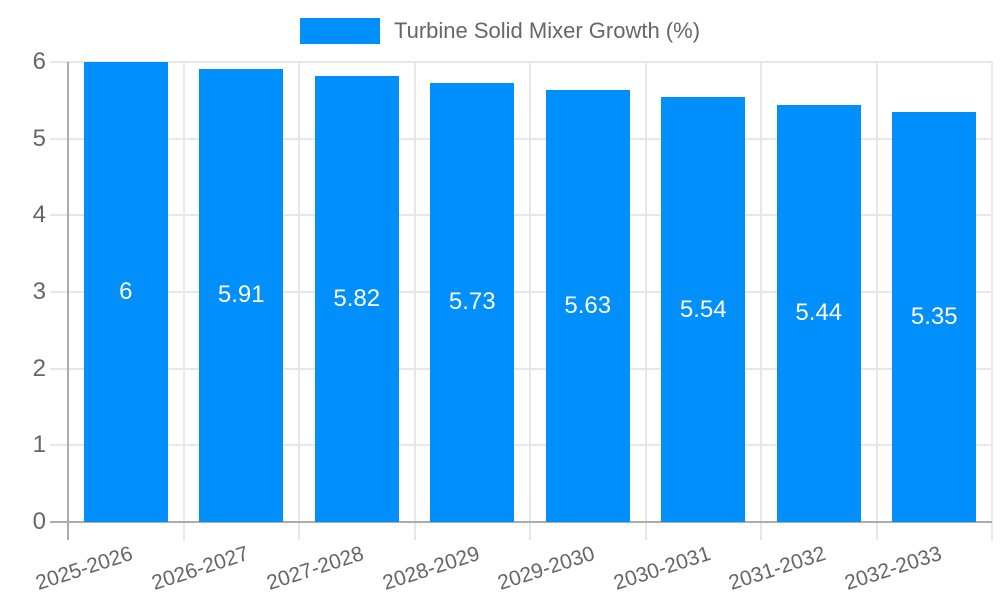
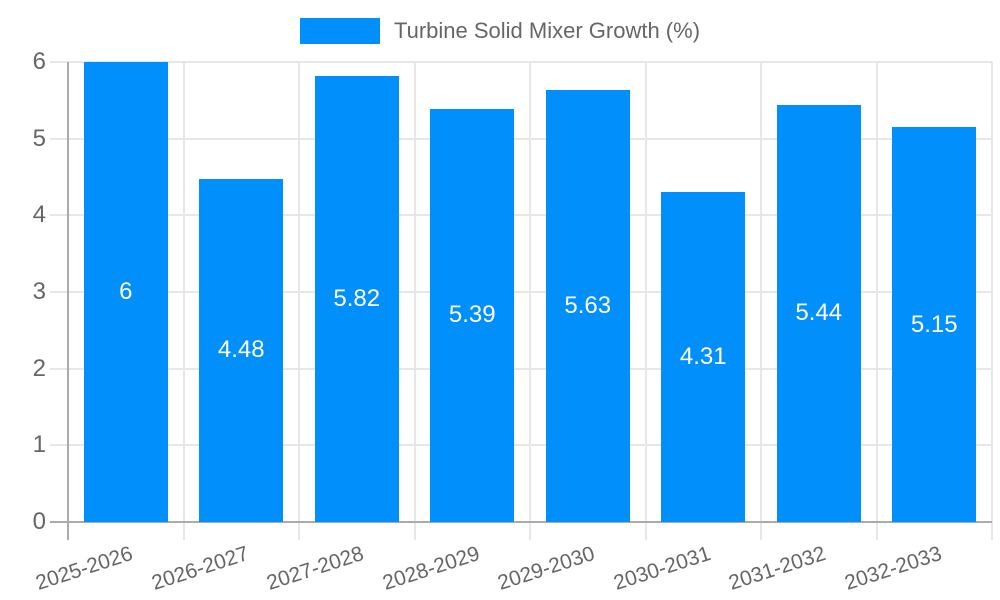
2026-2027: 5.91 -> 4.48
2028-2029: 5.73 -> 5.39
2030-2031: 5.54 -> 4.31
2032-2033: 5.35 -> 5.15
